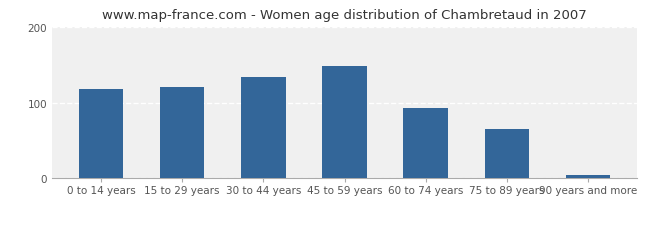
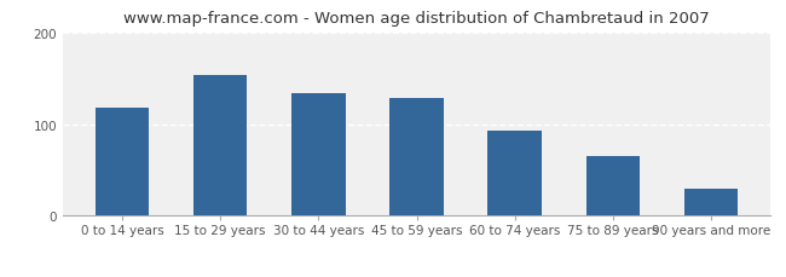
15 to 29 years: 120 -> 154
45 to 59 years: 148 -> 128
90 years and more: 5 -> 30
